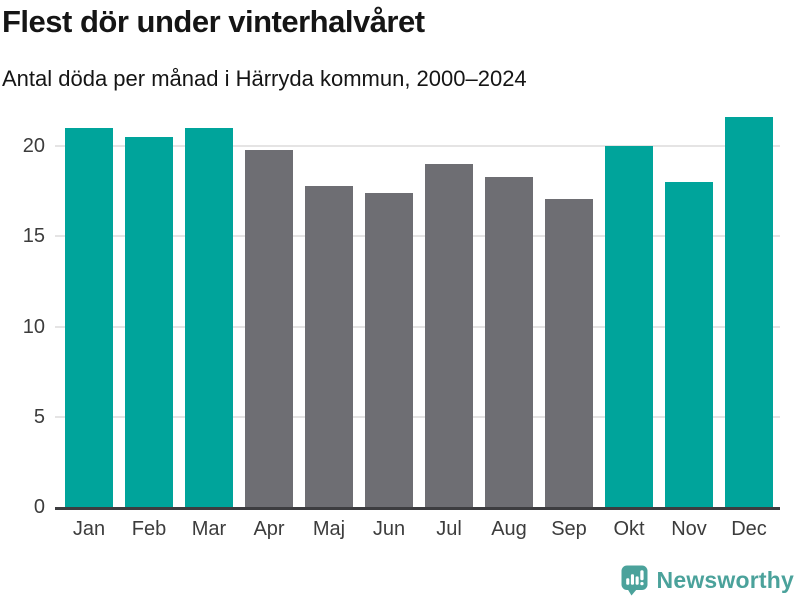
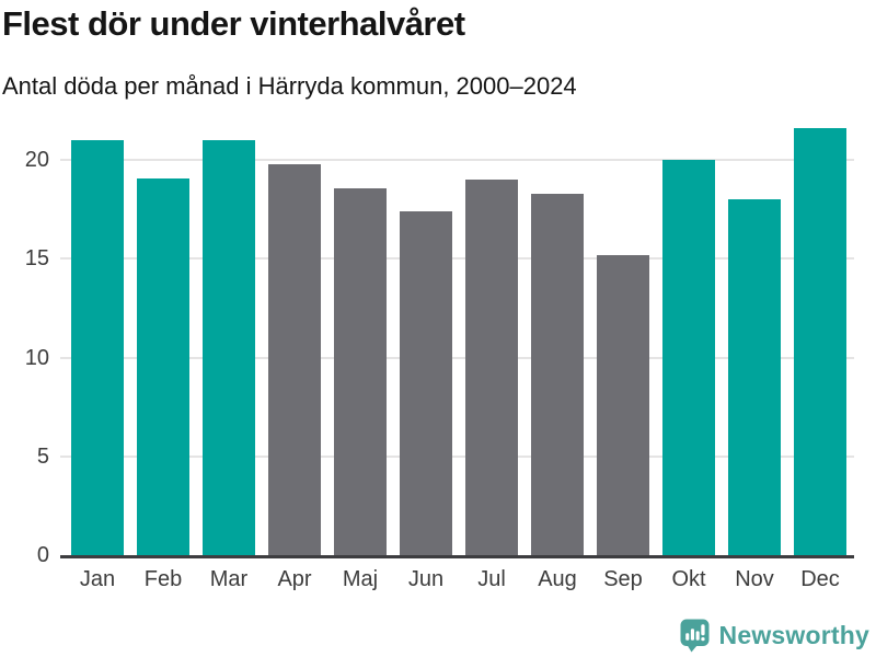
Feb: 20.5 -> 19.1
Maj: 17.8 -> 18.6
Sep: 17.1 -> 15.2
